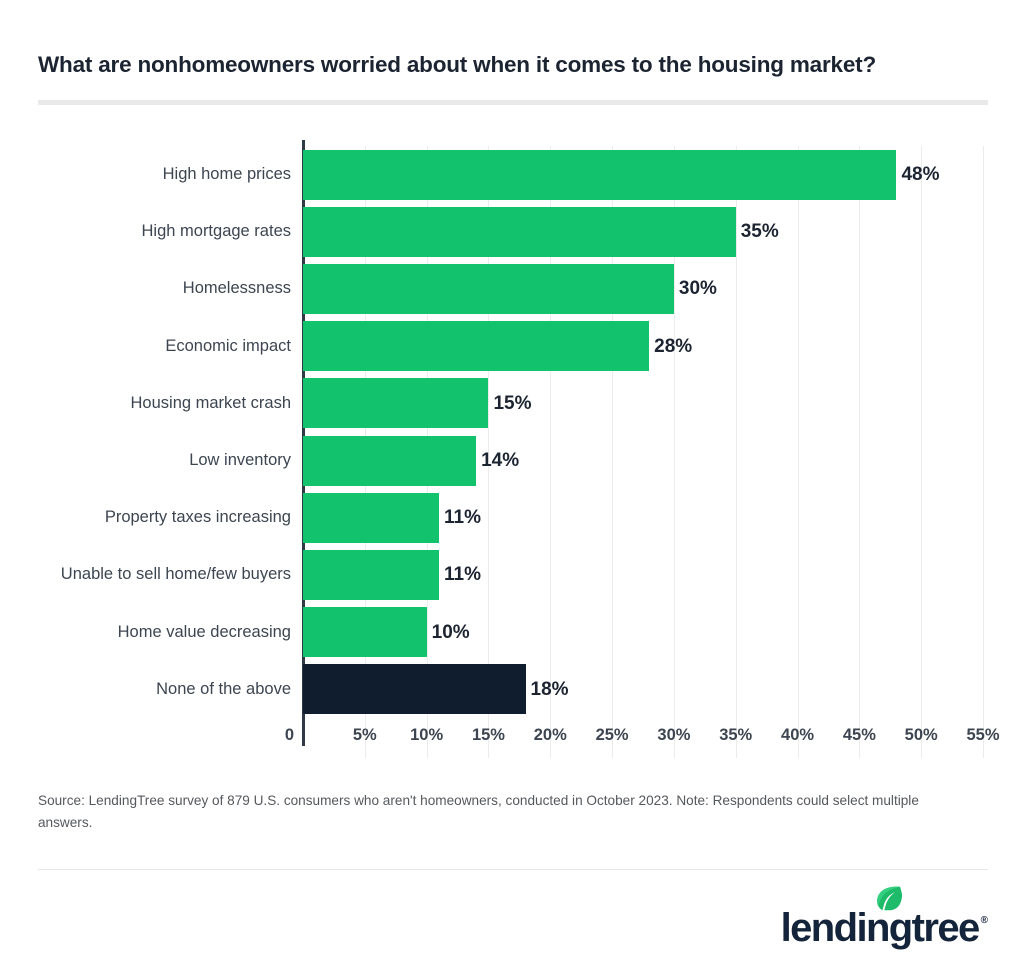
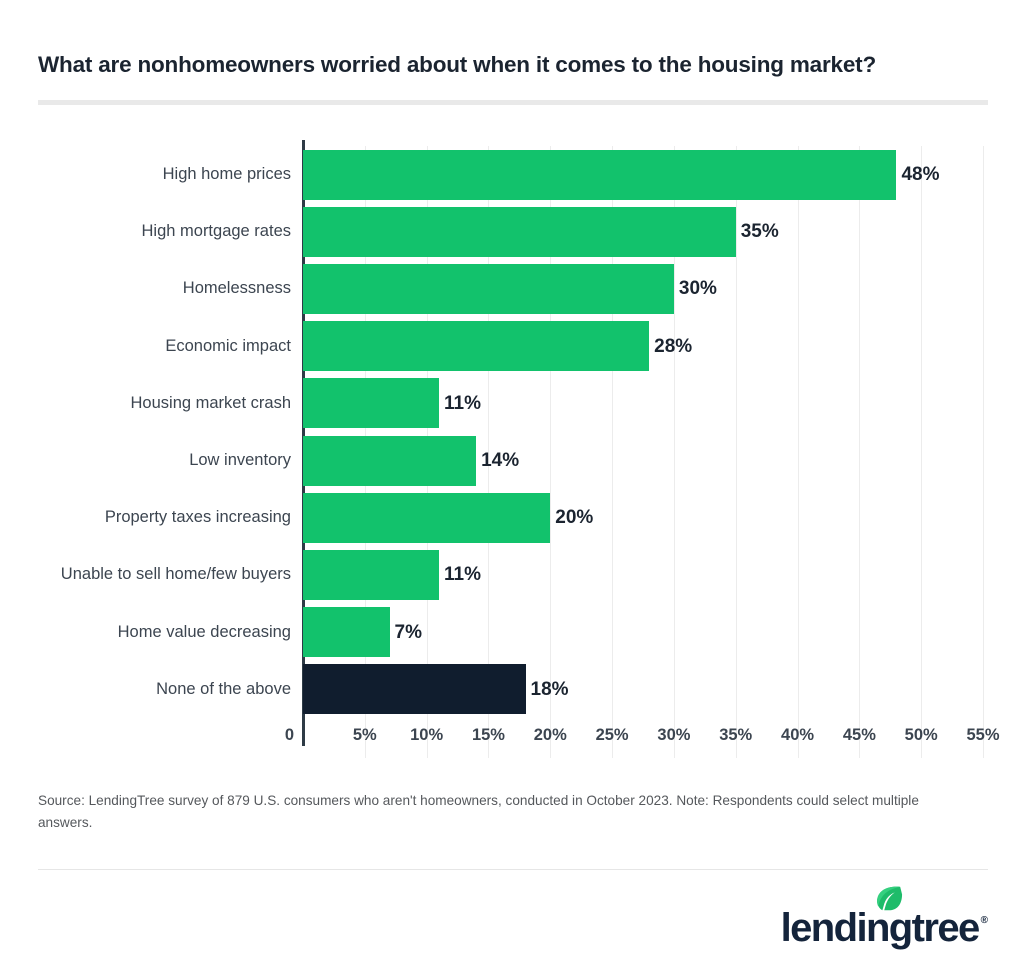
Housing market crash: 15% -> 11%
Property taxes increasing: 11% -> 20%
Home value decreasing: 10% -> 7%
